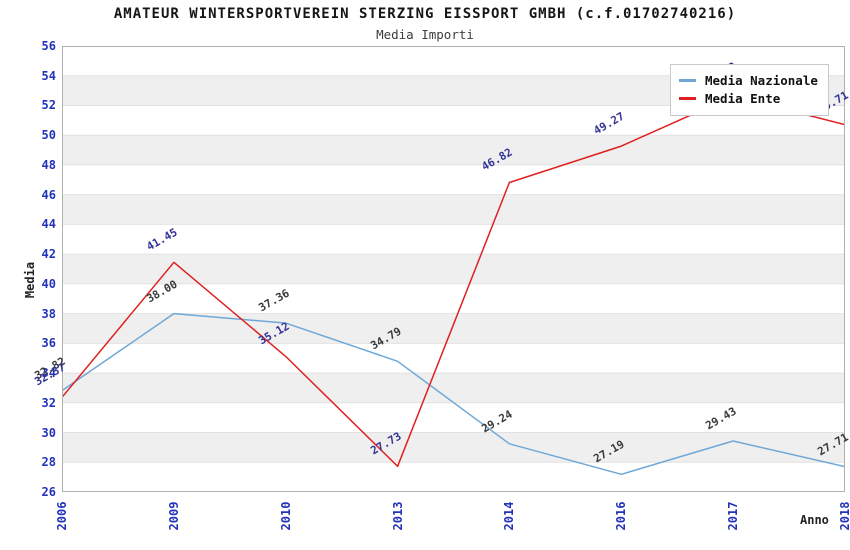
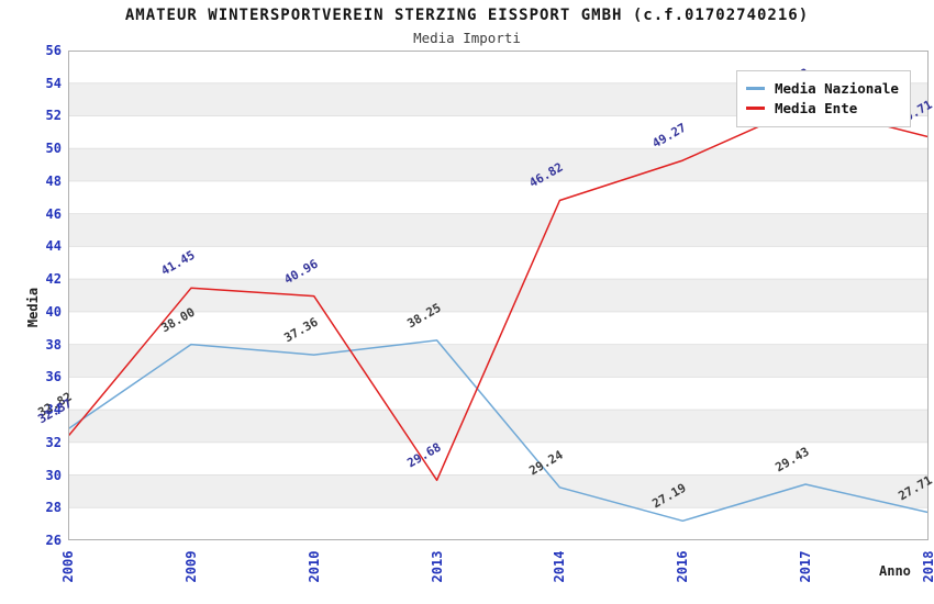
Media Ente/2010: 35.12 -> 40.96
Media Nazionale/2013: 34.79 -> 38.25
Media Ente/2013: 27.73 -> 29.68
